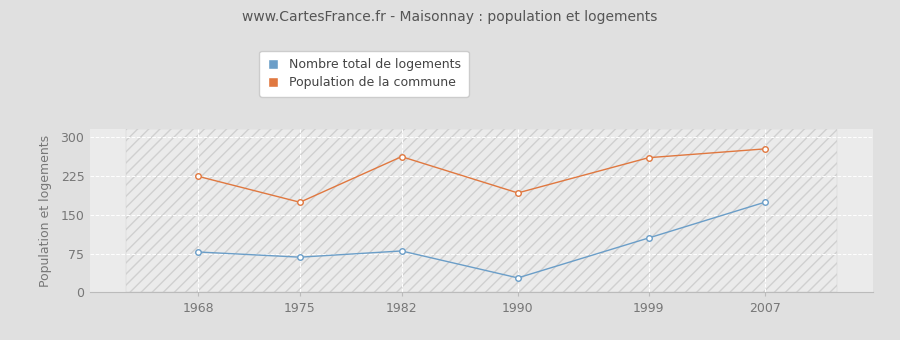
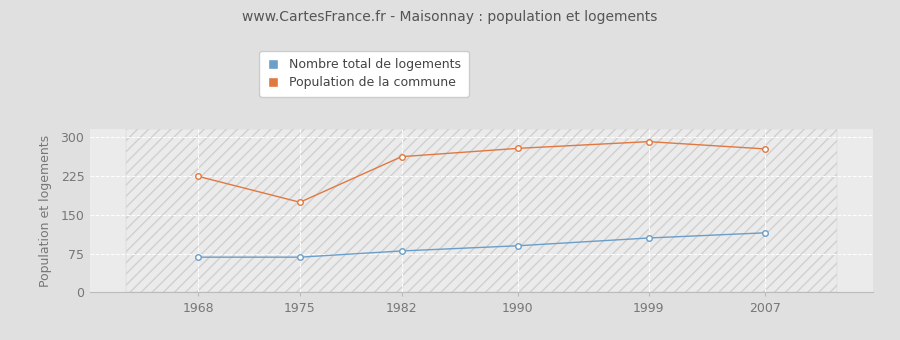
Nombre total de logements/1968: 78 -> 68
Nombre total de logements/1990: 28 -> 90
Population de la commune/1990: 192 -> 278
Population de la commune/1999: 260 -> 291
Nombre total de logements/2007: 174 -> 115
